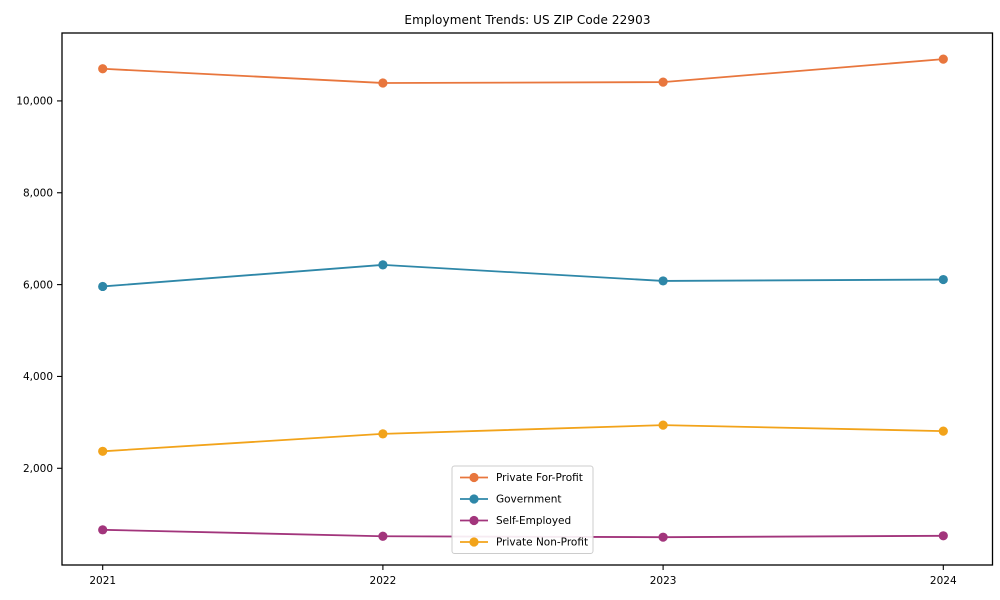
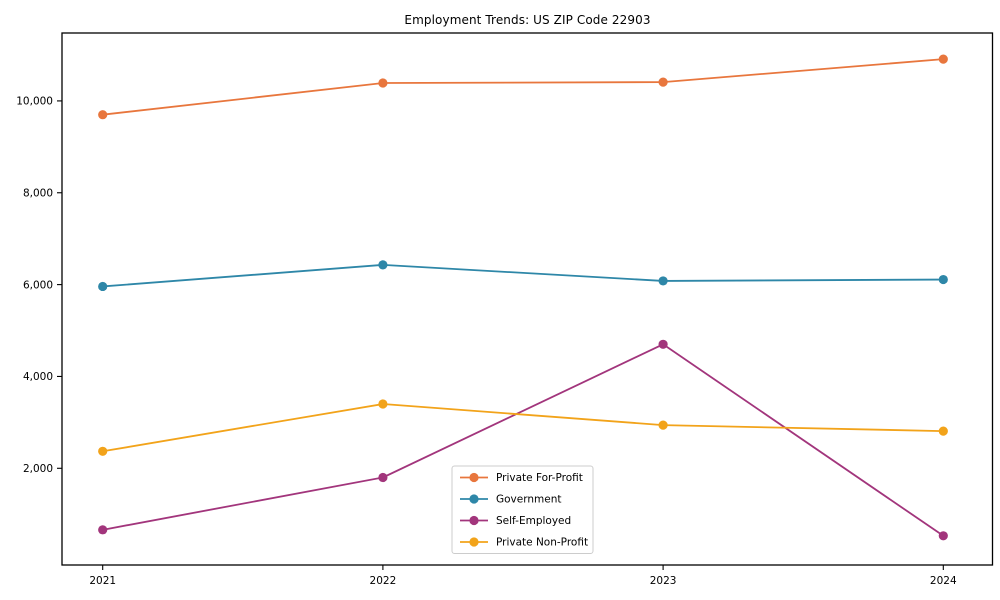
Private For-Profit/2021: 10700 -> 9700
Self-Employed/2022: 500 -> 1800
Private Non-Profit/2022: 2800 -> 3400
Self-Employed/2023: 500 -> 4700
